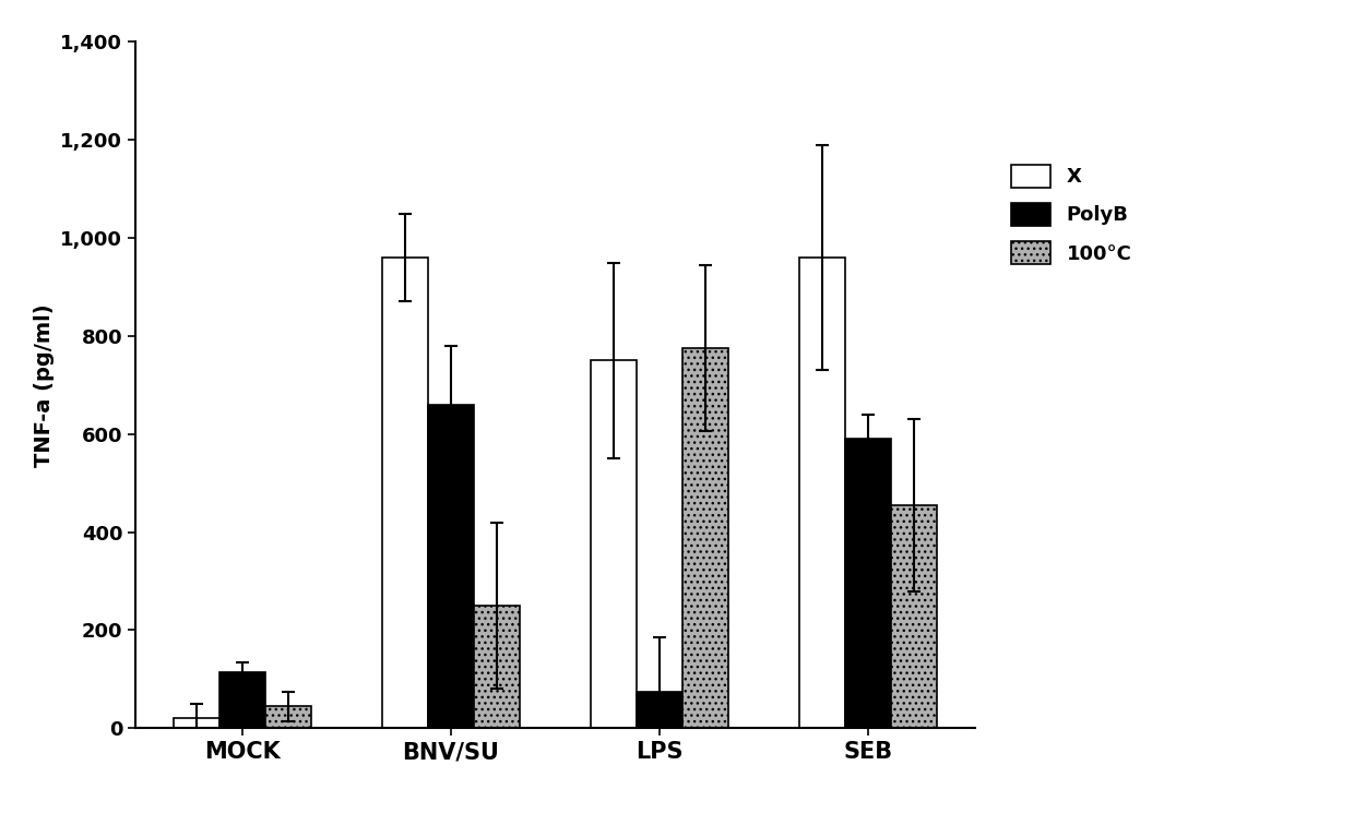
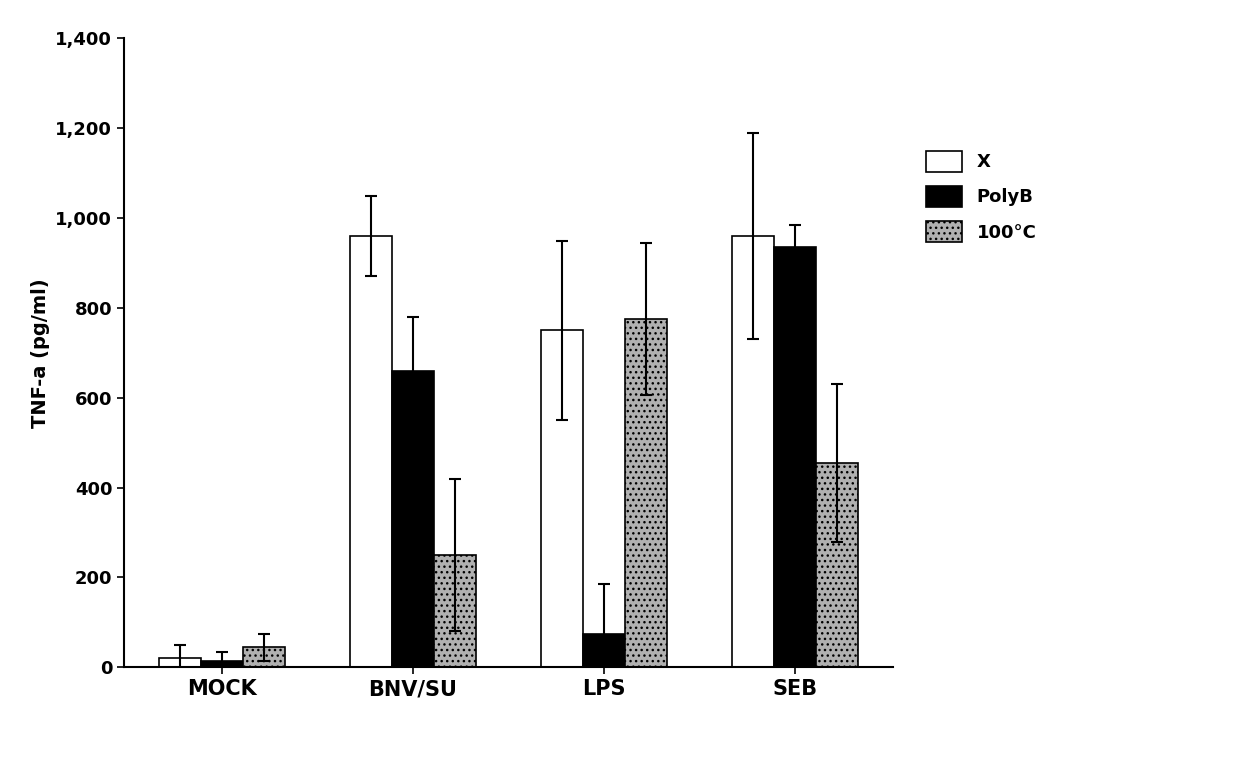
PolyB/MOCK: 115 -> 15
PolyB/SEB: 590 -> 935
